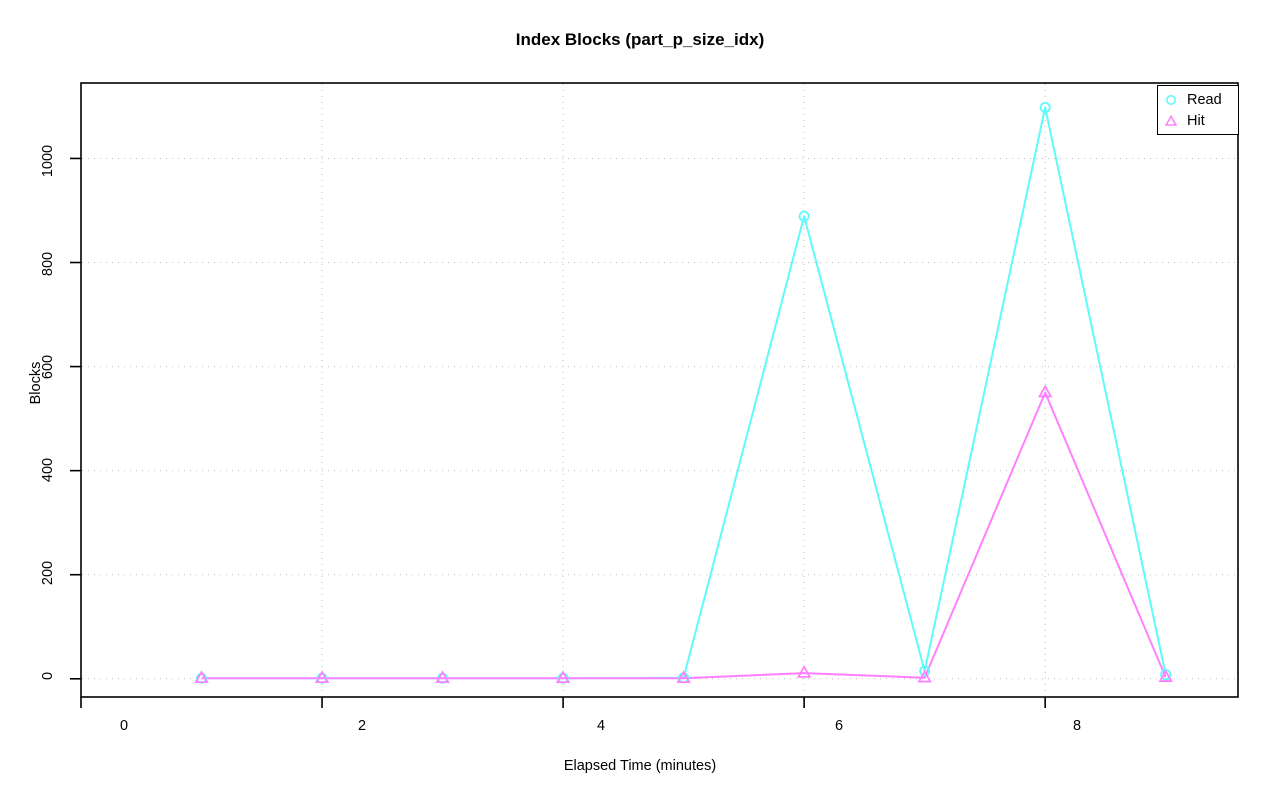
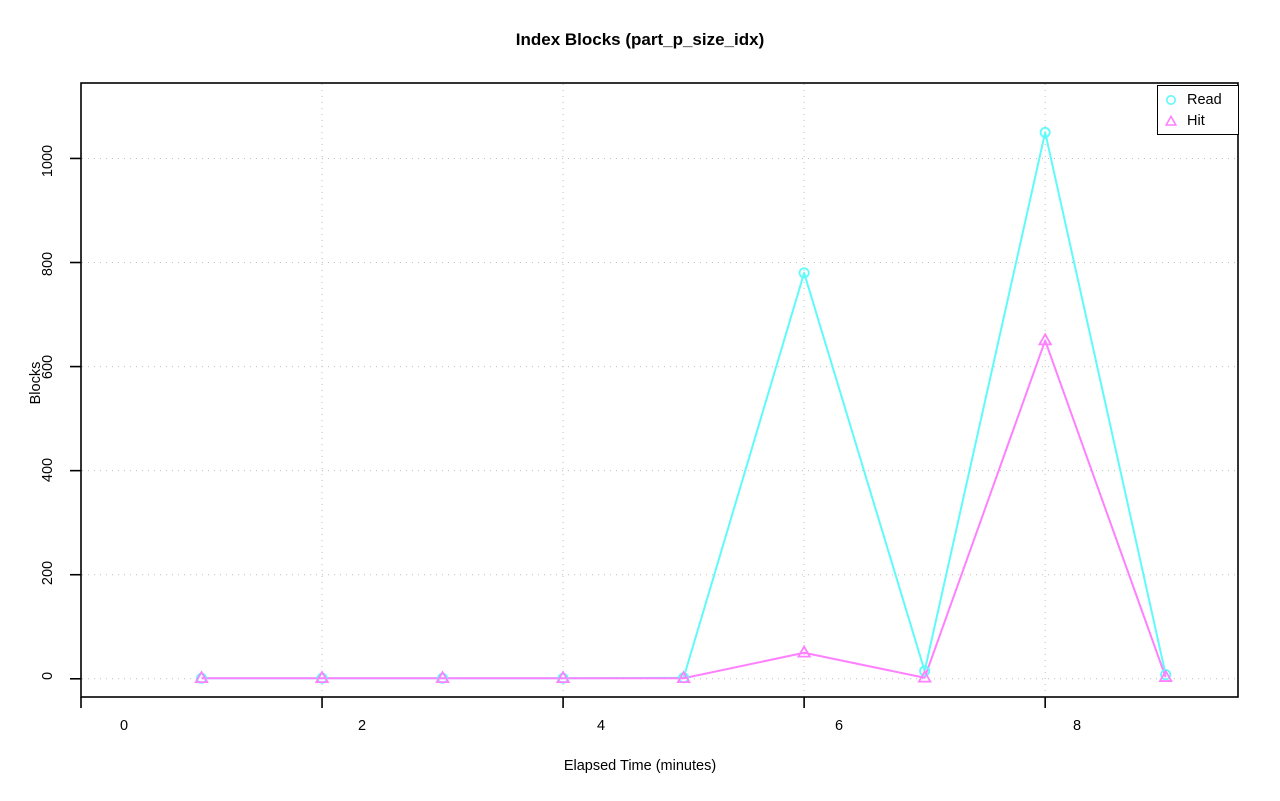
Read/6: 890 -> 780
Hit/6: 10 -> 50
Read/8: 1100 -> 1050
Hit/8: 550 -> 650
